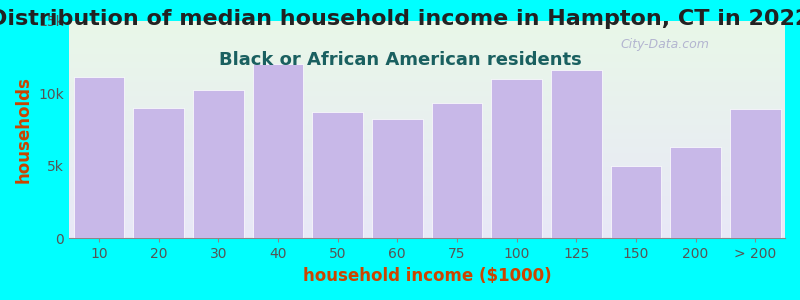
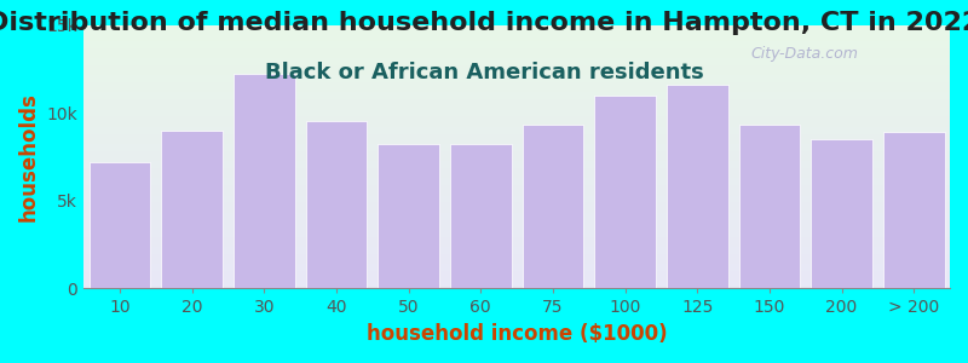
10: 11.1k -> 7.2k
30: 10.2k -> 12.2k
40: 12.0k -> 9.5k
50: 8.7k -> 8.2k
150: 5.0k -> 9.3k
200: 6.3k -> 8.5k
